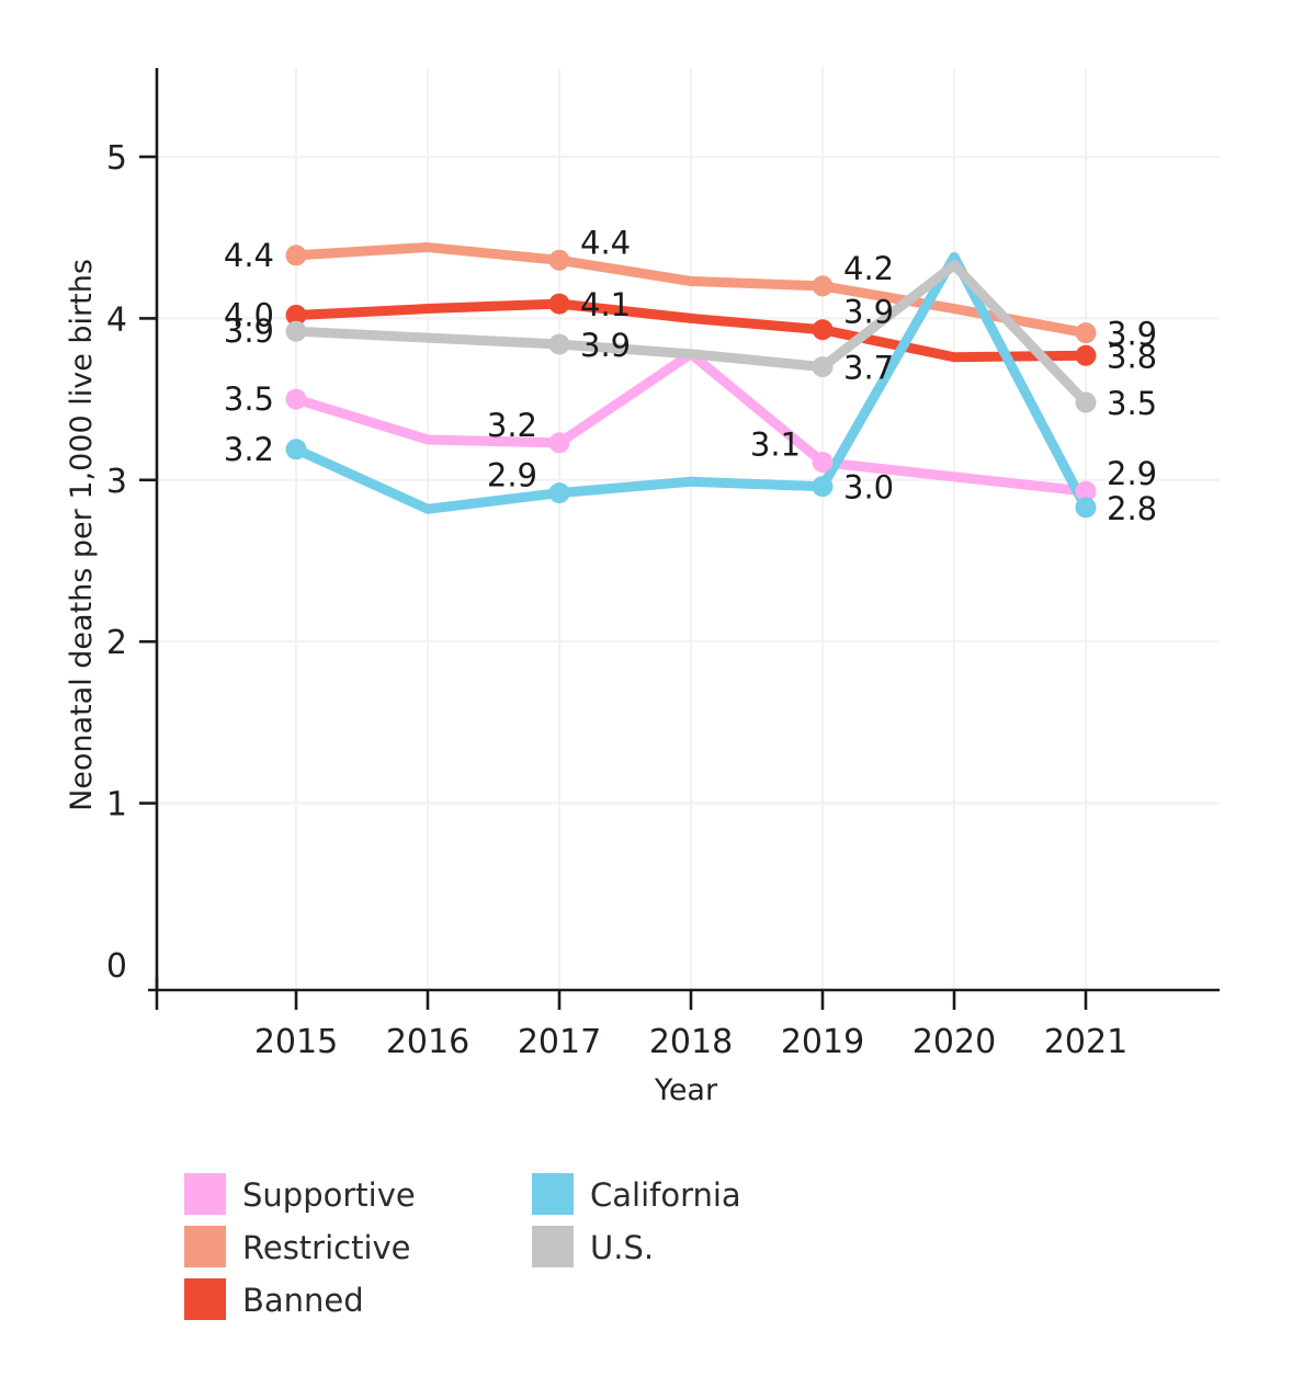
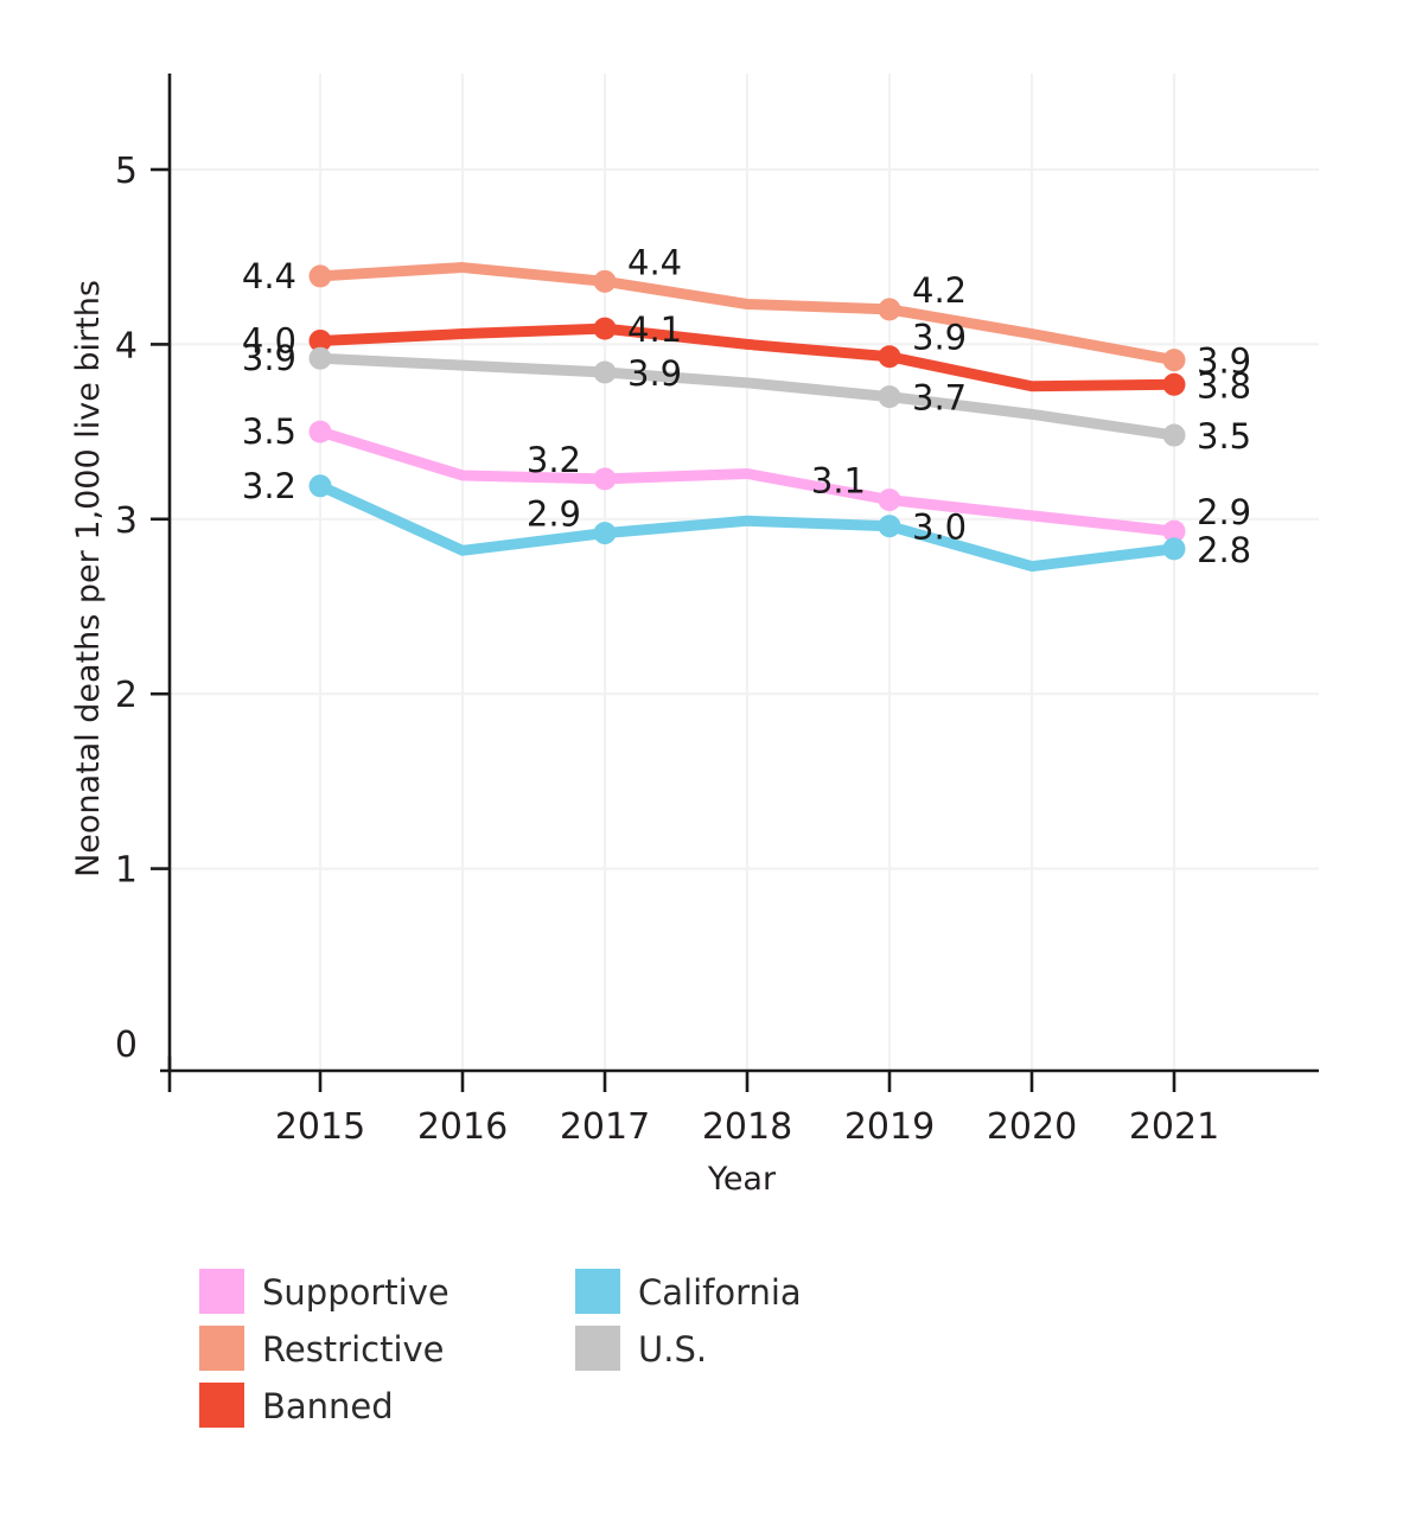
Supportive/2018: 3.78 -> 3.26
California/2020: 4.38 -> 2.73
U.S./2020: 4.33 -> 3.60
